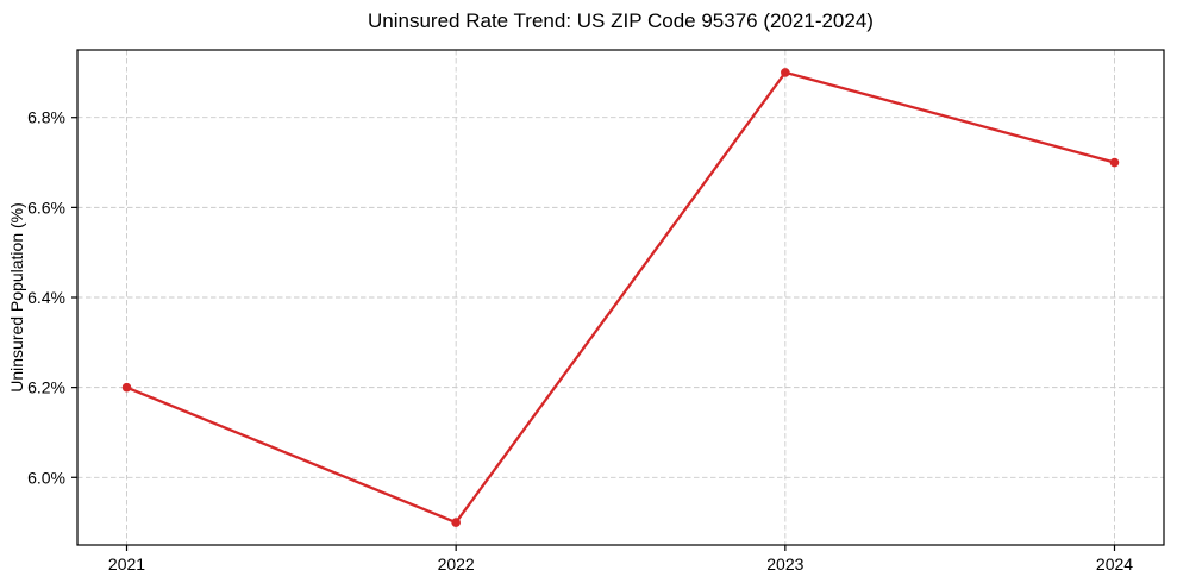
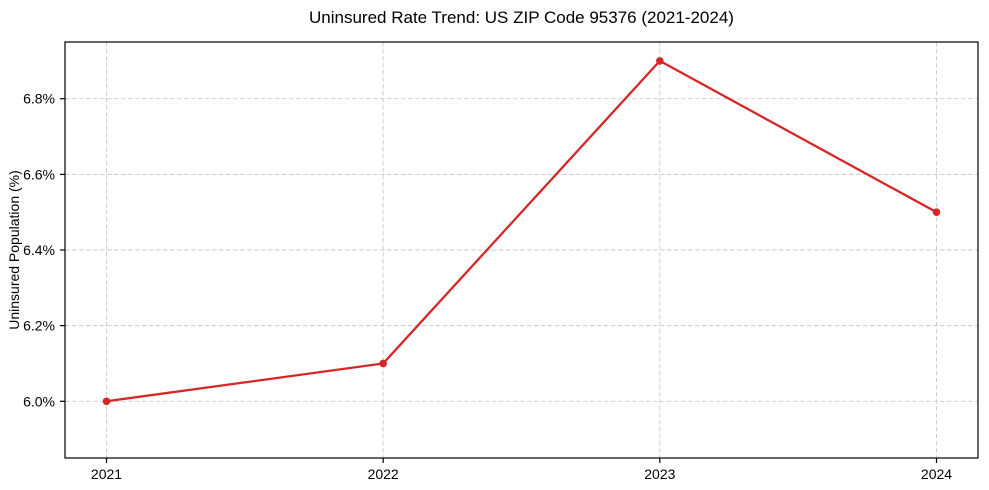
2021: 6.2% -> 6.0%
2022: 5.9% -> 6.1%
2024: 6.7% -> 6.5%
